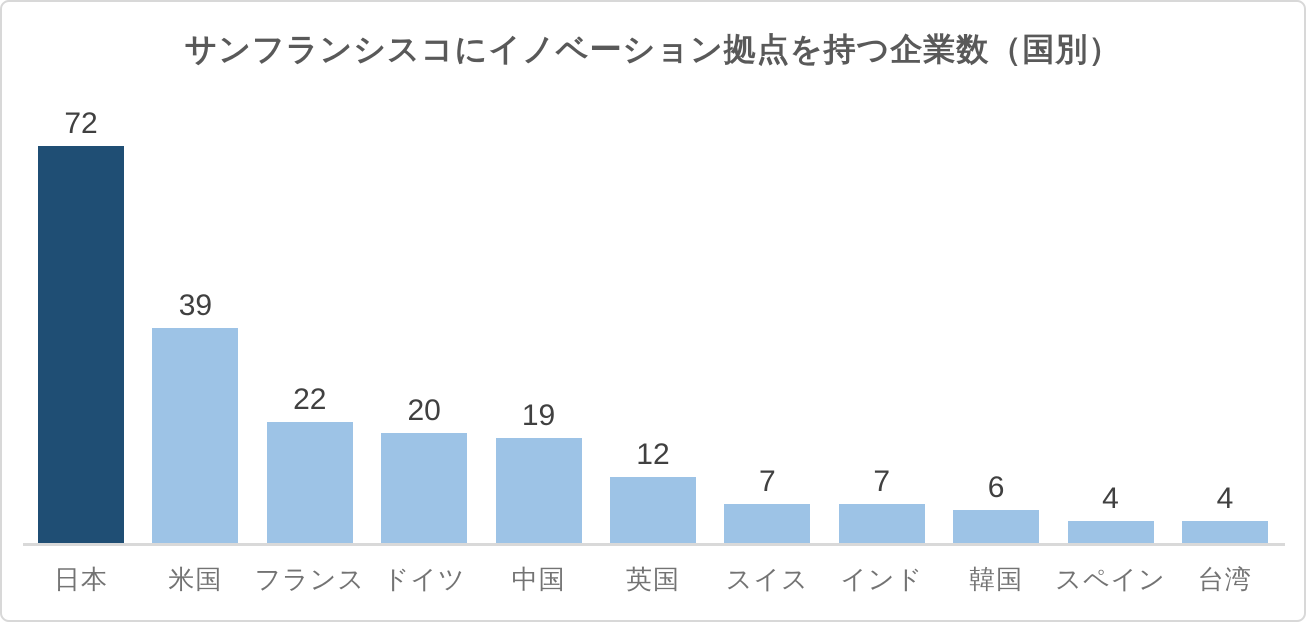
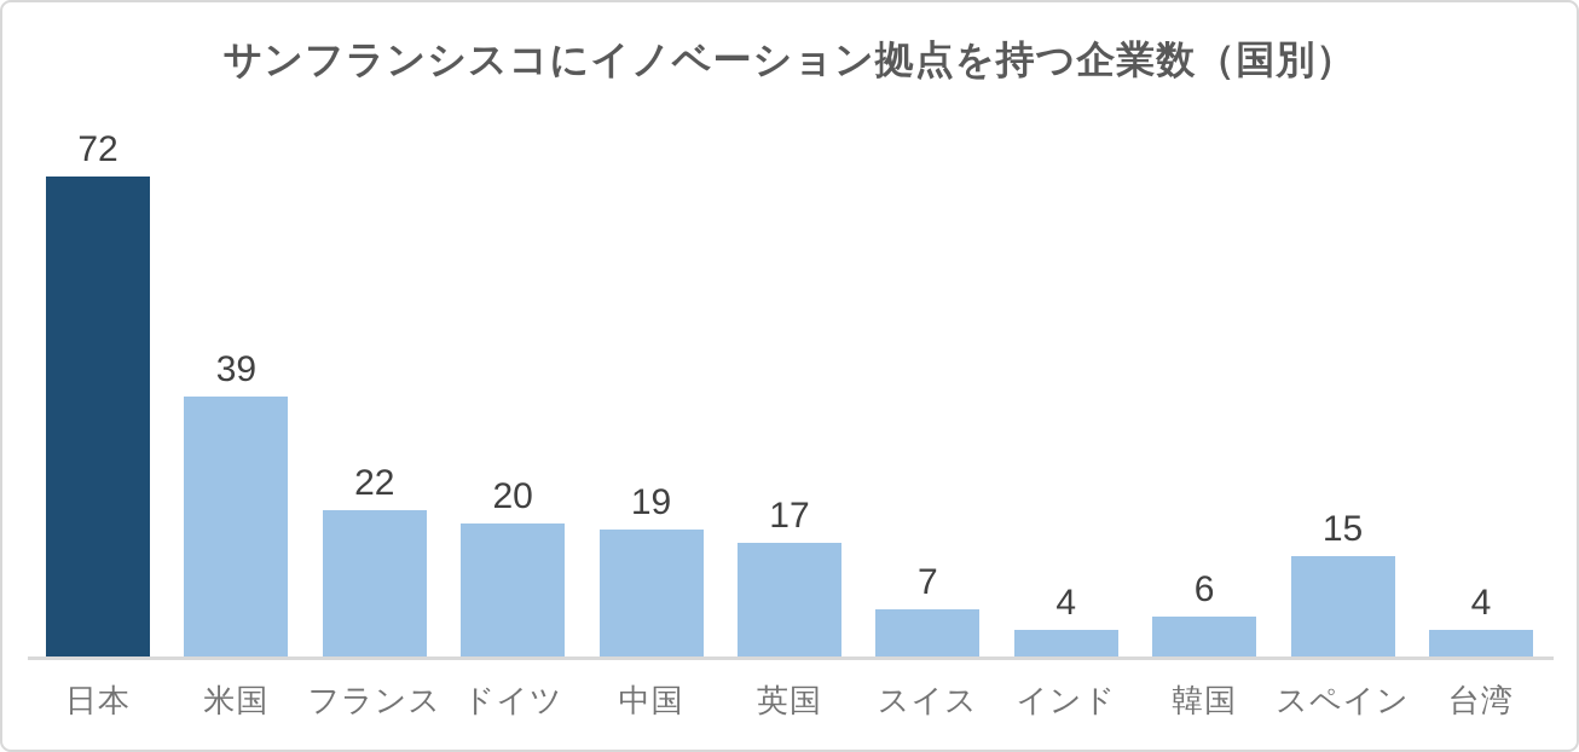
英国: 12 -> 17
インド: 7 -> 4
スペイン: 4 -> 15
